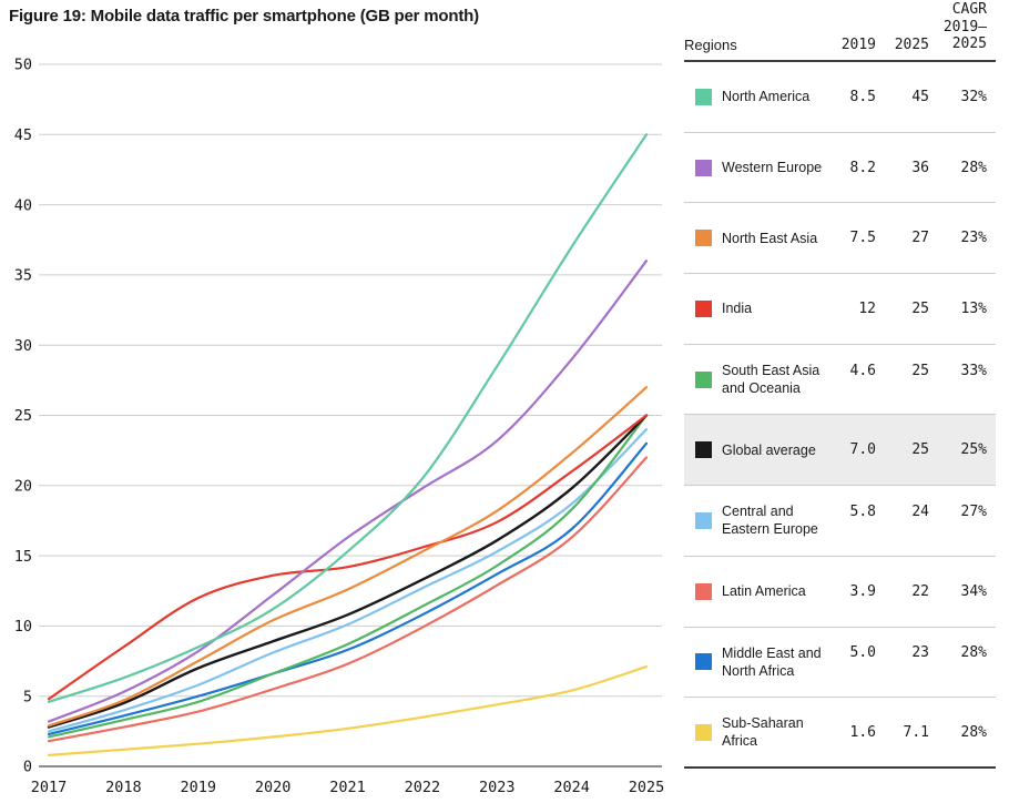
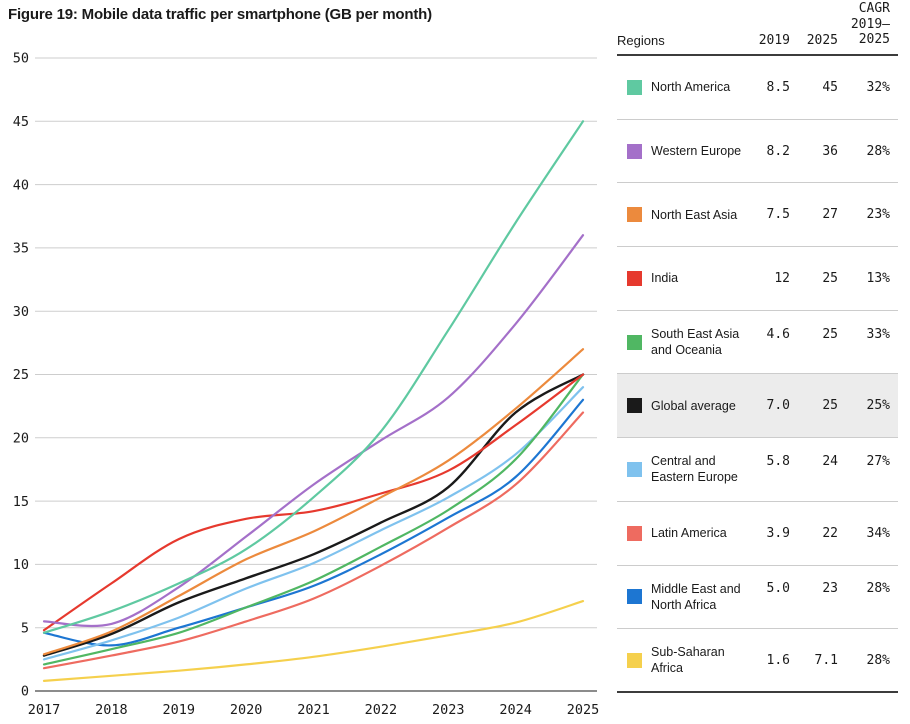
Western Europe/2017: 3.2 -> 5.5
Middle East and North Africa/2017: 2.3 -> 4.6
Global average/2024: 19.8 -> 22.0
